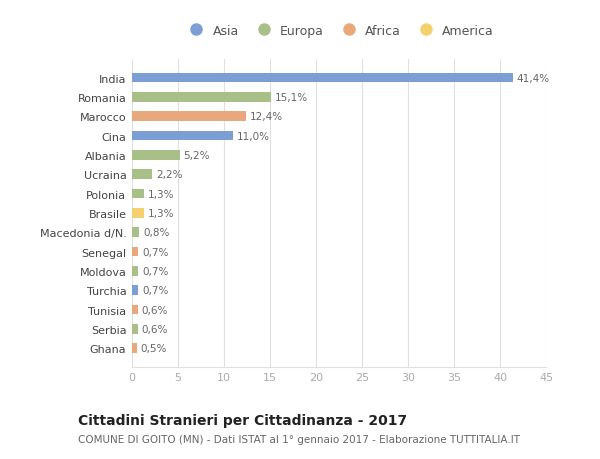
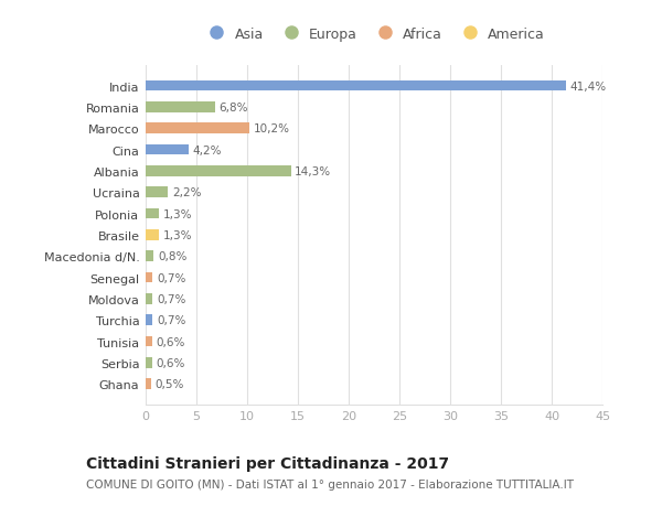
Romania: 15,1% -> 6,8%
Marocco: 12,4% -> 10,2%
Cina: 11,0% -> 4,2%
Albania: 5,2% -> 14,3%
